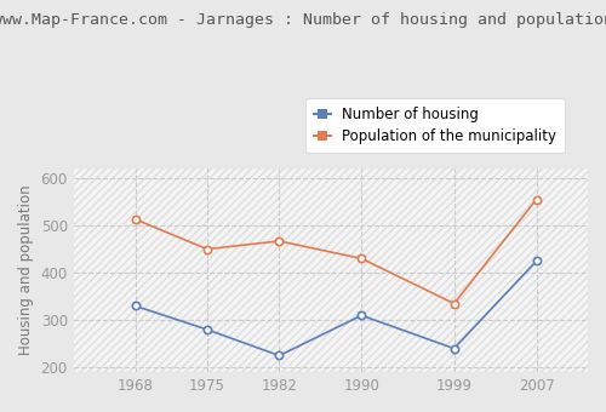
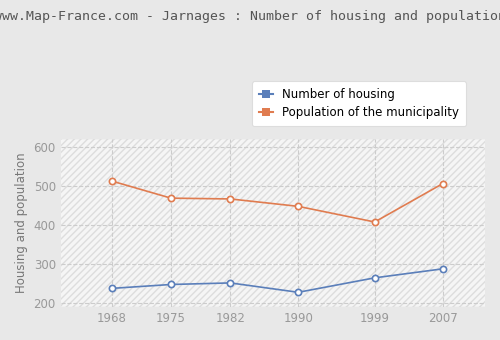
Number of housing/1968: 330 -> 238
Number of housing/1975: 280 -> 248
Population of the municipality/1975: 450 -> 469
Number of housing/1982: 225 -> 252
Number of housing/1990: 310 -> 228
Population of the municipality/1990: 430 -> 448
Number of housing/1999: 240 -> 265
Population of the municipality/1999: 335 -> 408
Number of housing/2007: 425 -> 288
Population of the municipality/2007: 555 -> 506
